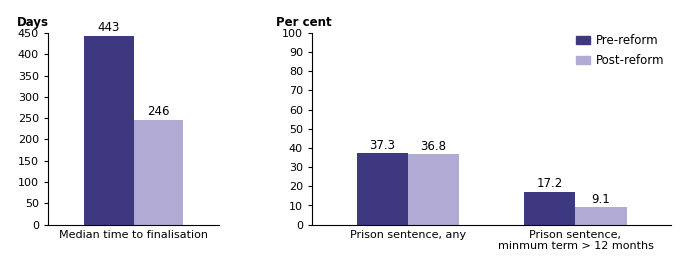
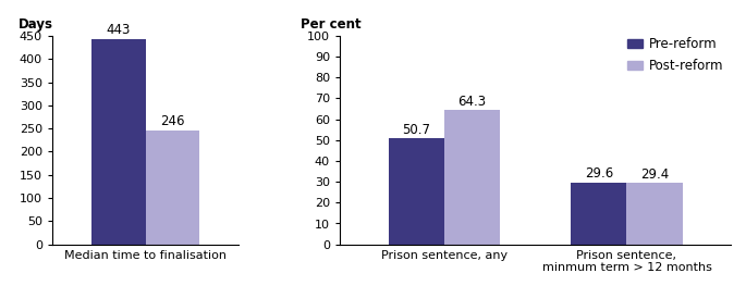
Pre-reform/Prison sentence, any: 37.3 -> 50.7
Post-reform/Prison sentence, any: 36.8 -> 64.3
Pre-reform/Prison sentence, minmum term > 12 months: 17.2 -> 29.6
Post-reform/Prison sentence, minmum term > 12 months: 9.1 -> 29.4
